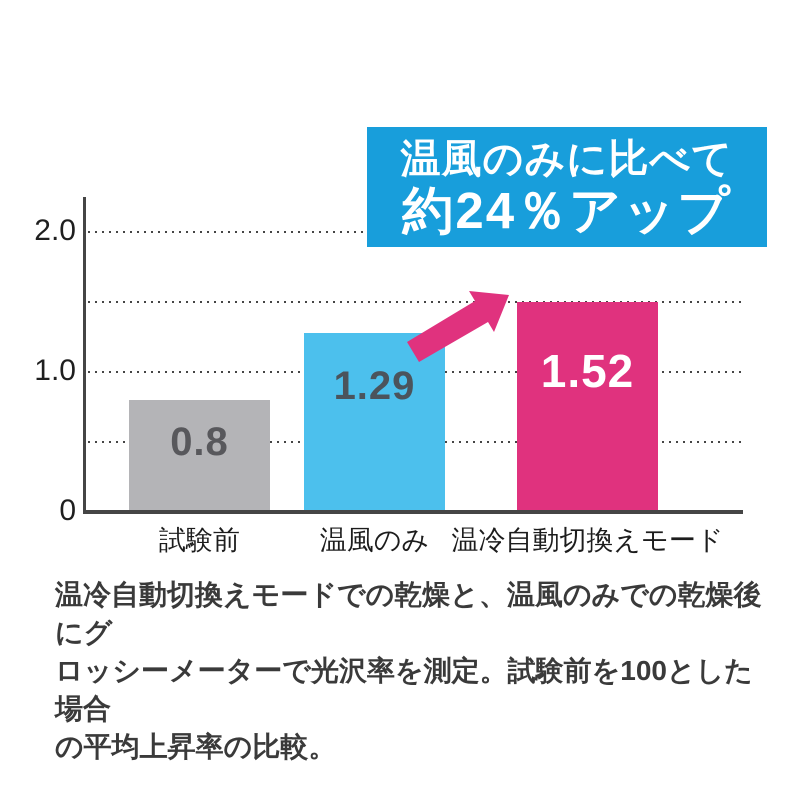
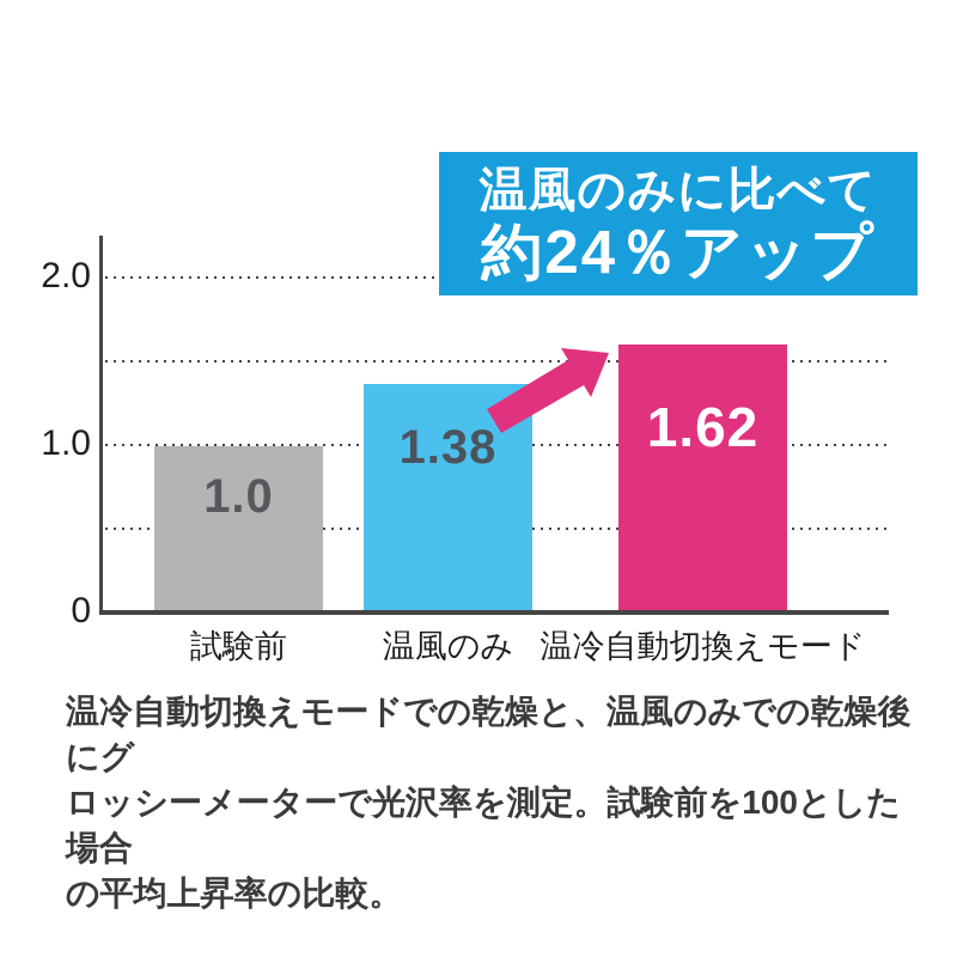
試験前: 0.8 -> 1.0
温風のみ: 1.29 -> 1.38
温冷自動切換えモード: 1.52 -> 1.62
